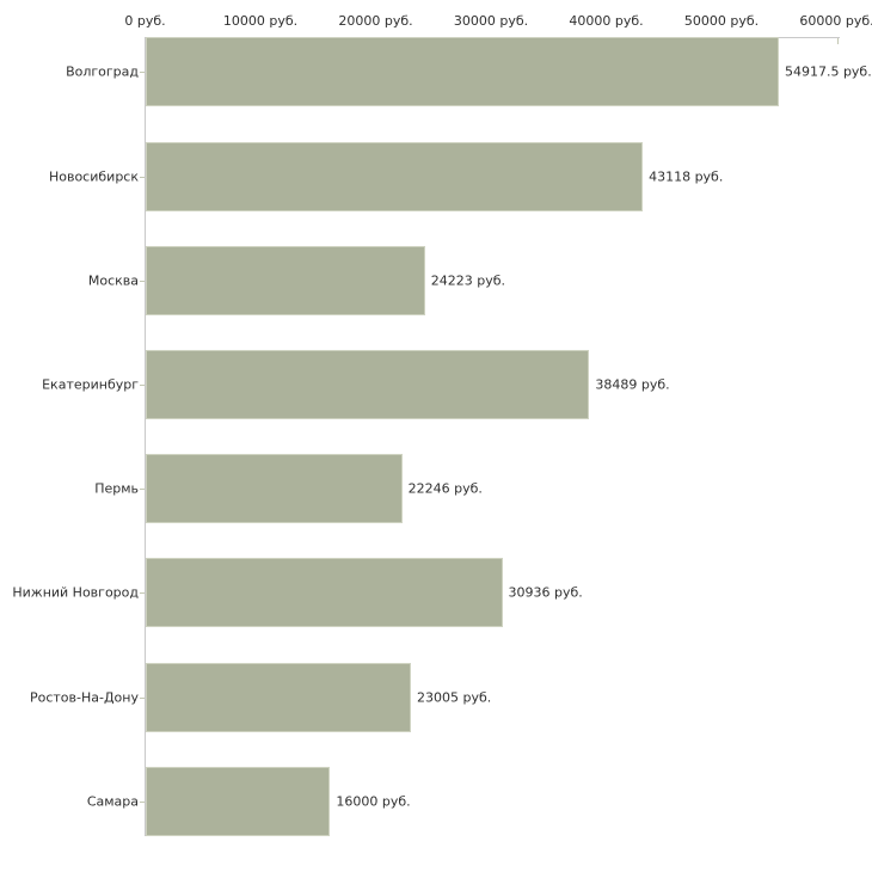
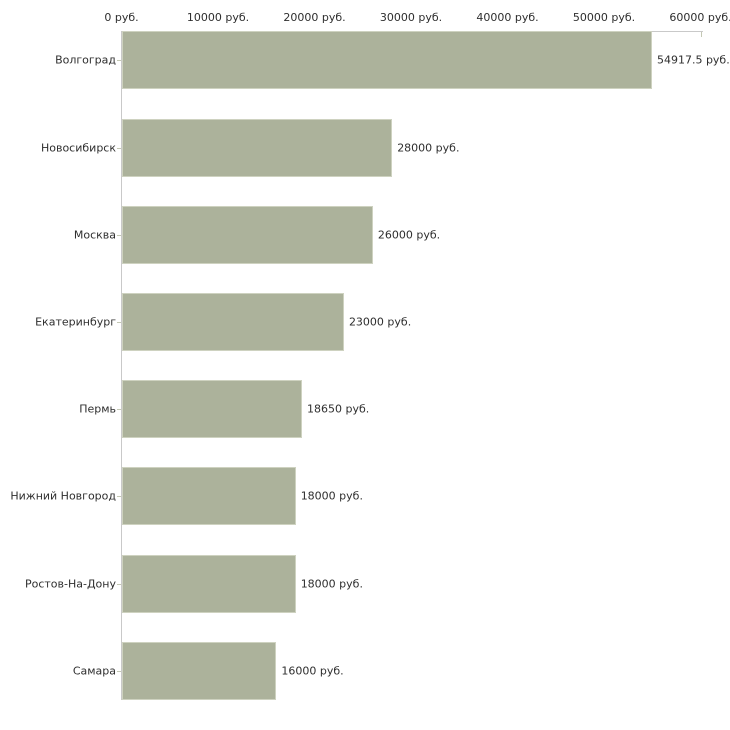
Новосибирск: 43118 -> 28000
Москва: 24223 -> 26000
Екатеринбург: 38489 -> 23000
Пермь: 22246 -> 18650
Нижний Новгород: 30936 -> 18000
Ростов-На-Дону: 23005 -> 18000
